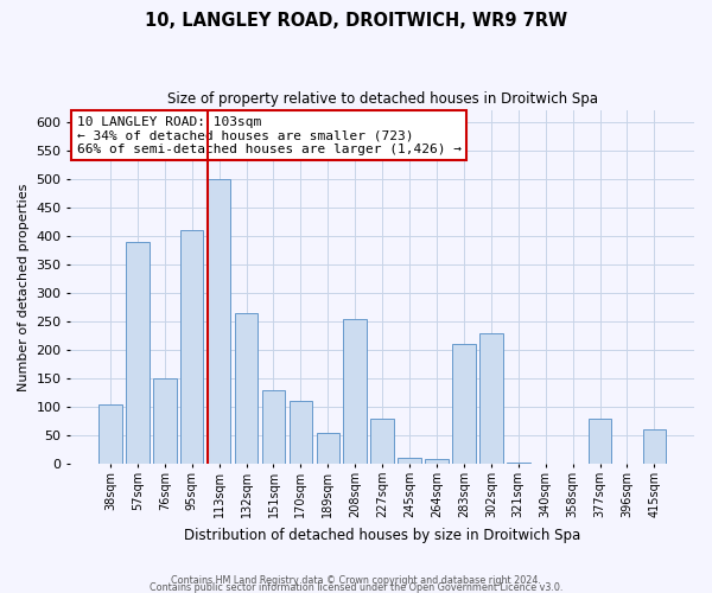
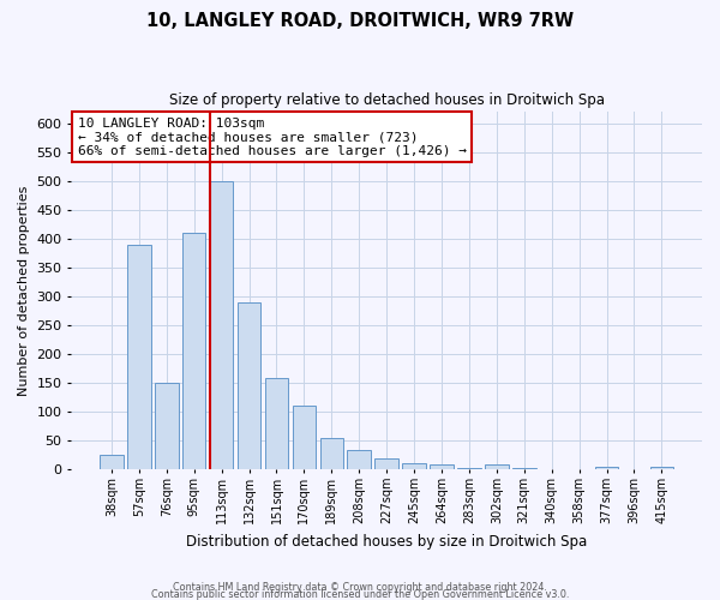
38sqm: 105 -> 25
132sqm: 265 -> 290
151sqm: 130 -> 158
208sqm: 255 -> 33
227sqm: 80 -> 18
283sqm: 210 -> 2
302sqm: 230 -> 8
377sqm: 80 -> 5
415sqm: 60 -> 5
